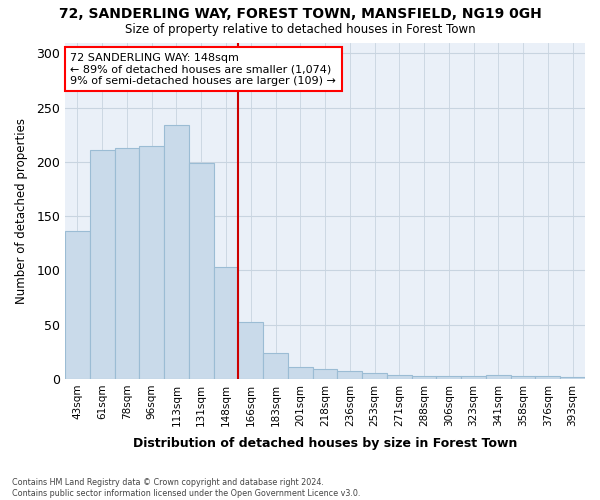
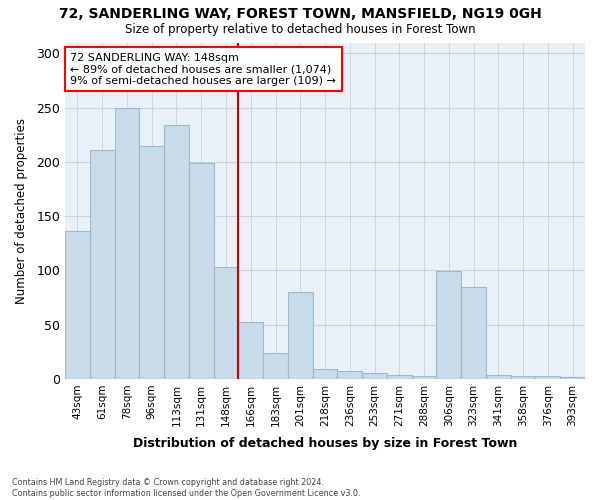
78sqm: 213 -> 250
201sqm: 11 -> 80
306sqm: 3 -> 99
323sqm: 3 -> 85
